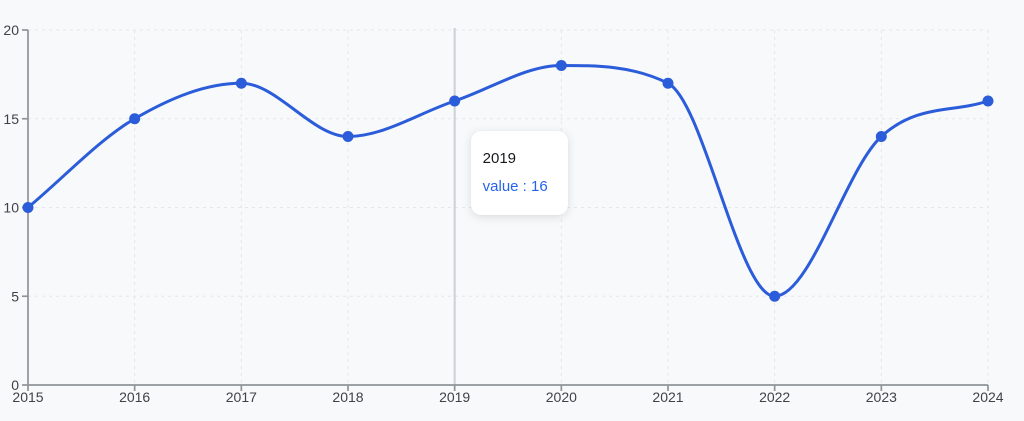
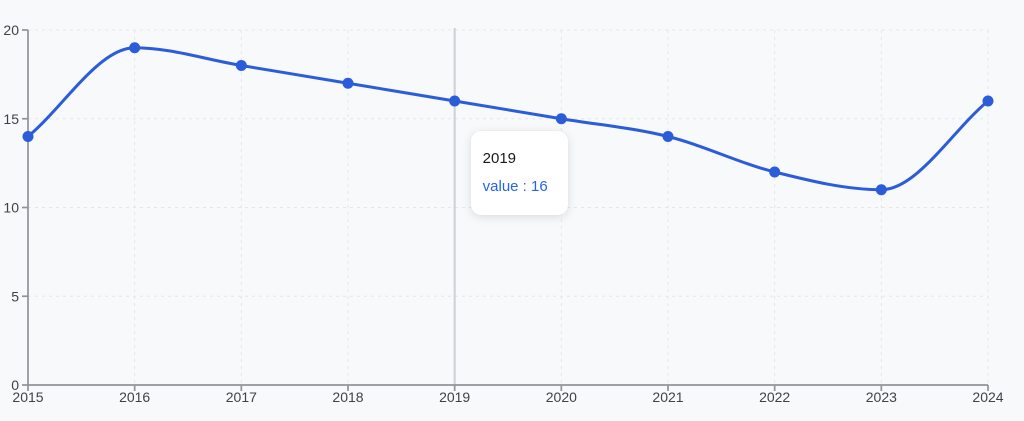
2015: 10 -> 14
2016: 15 -> 19
2017: 17 -> 18
2018: 14 -> 17
2020: 18 -> 15
2021: 17 -> 14
2022: 5 -> 12
2023: 14 -> 11
